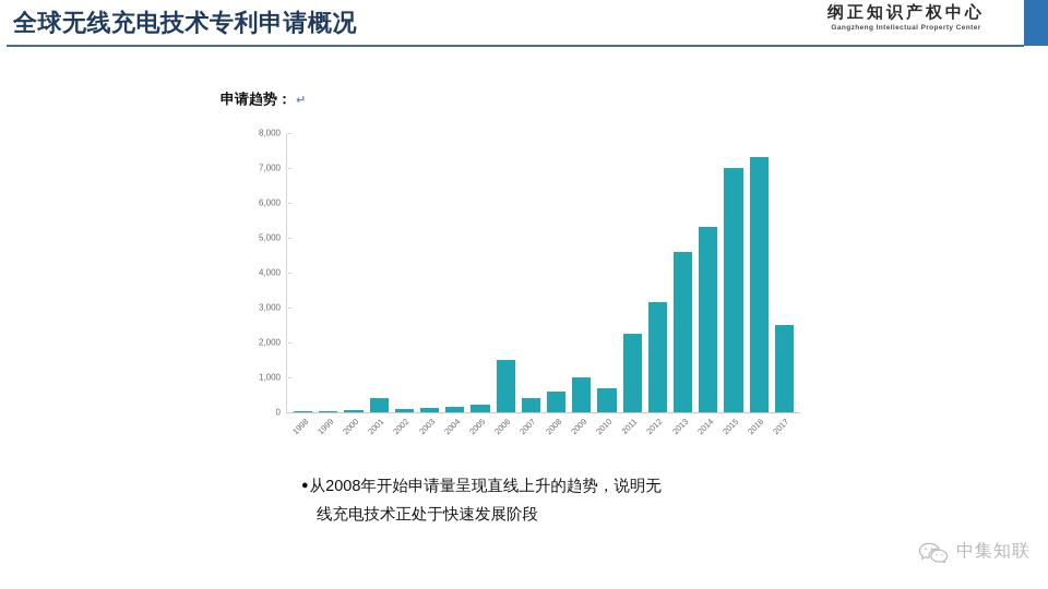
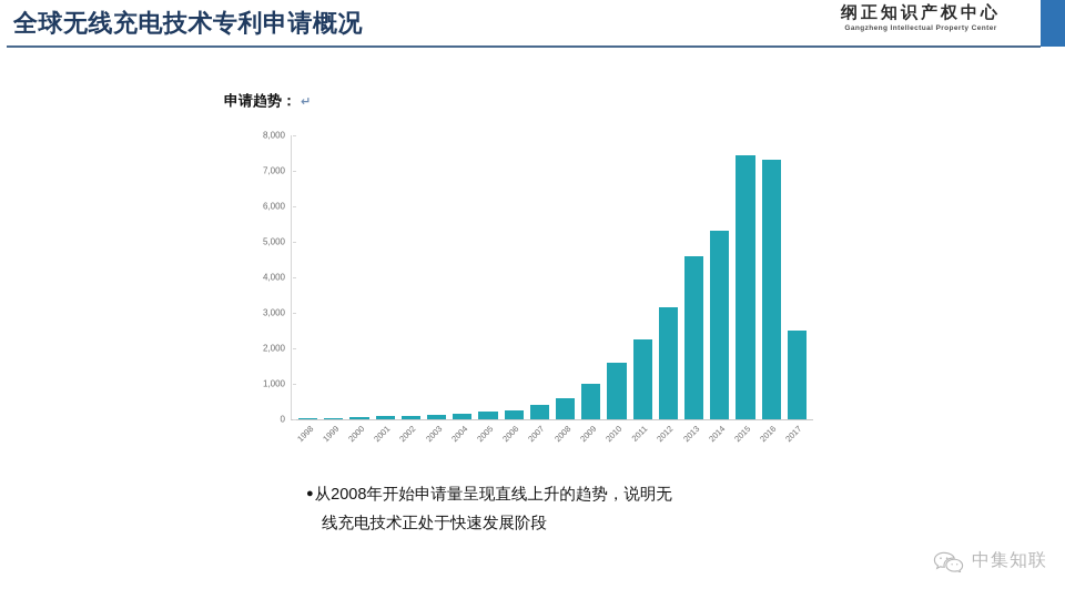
2001: 400 -> 100
2006: 1500 -> 200
2010: 700 -> 1600
2015: 7000 -> 7400
